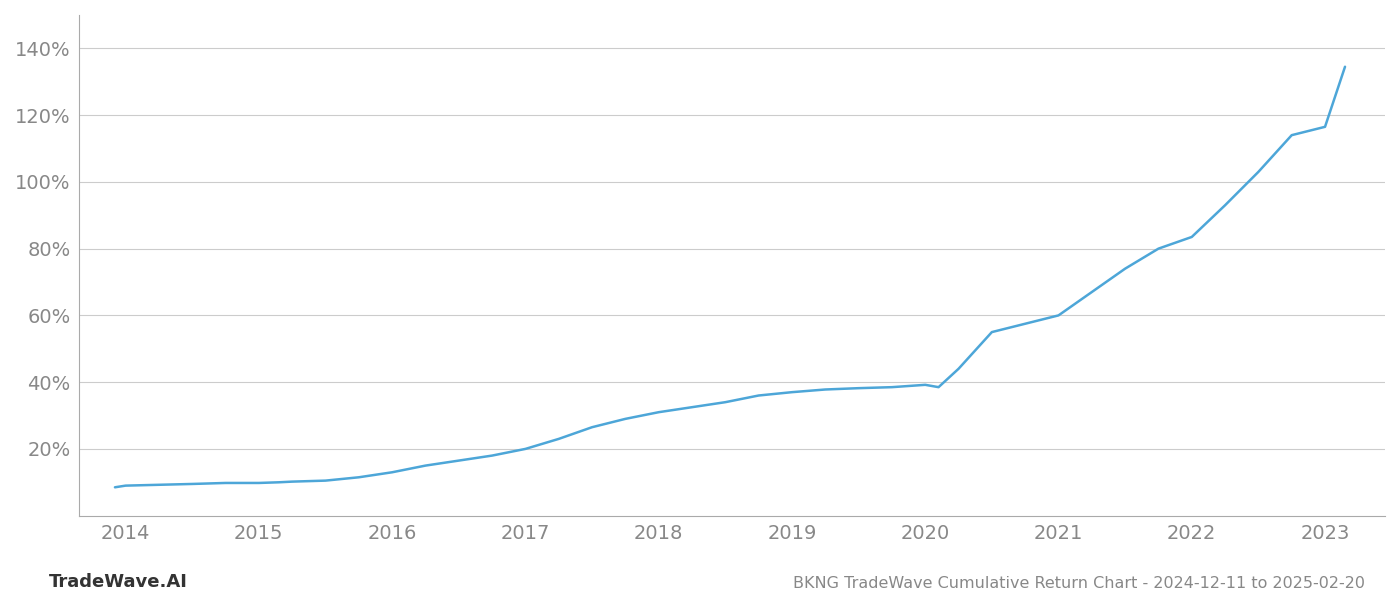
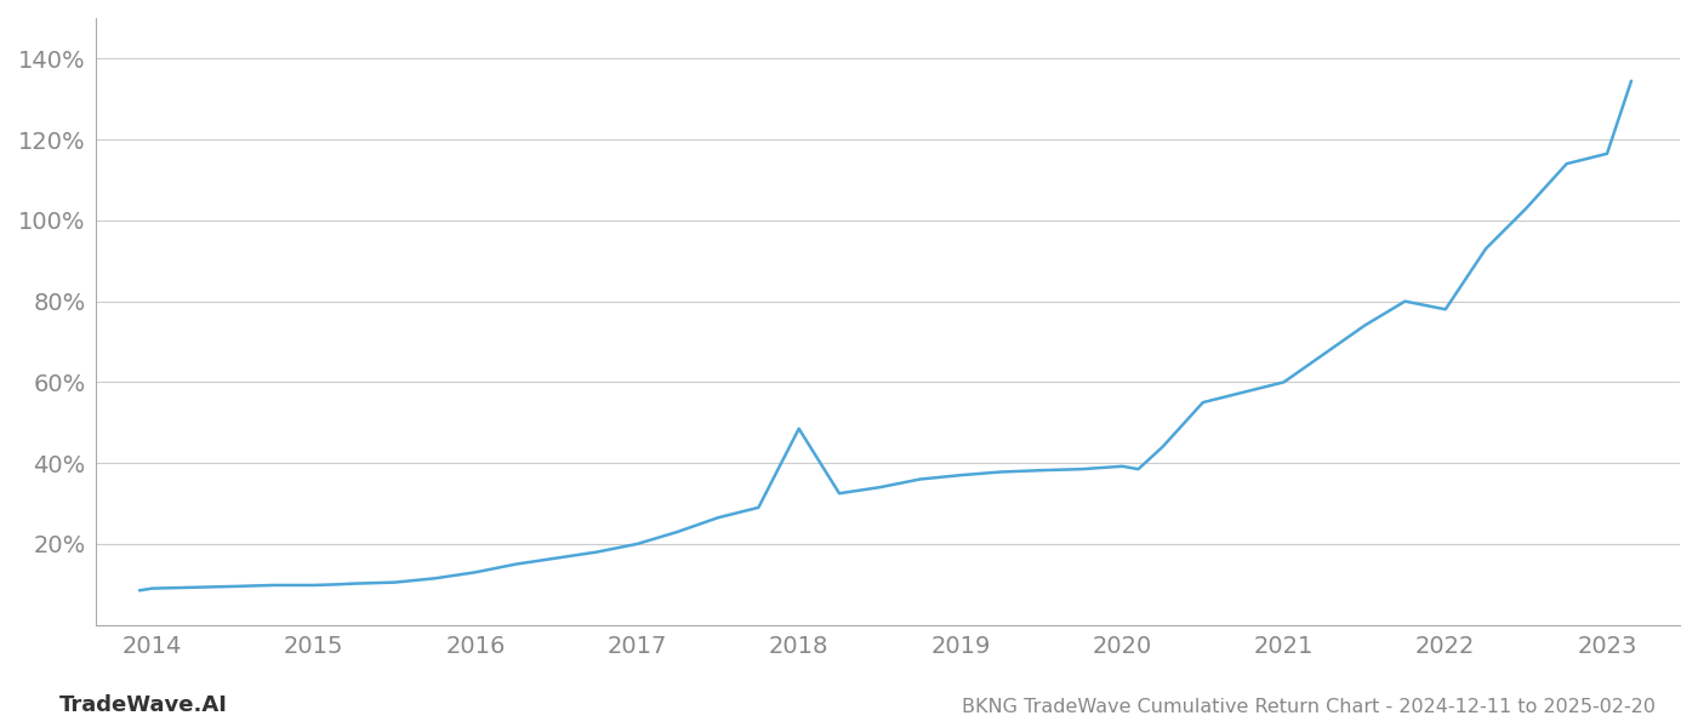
2018: 31.0% -> 48.5%
2022: 83.5% -> 78.0%
